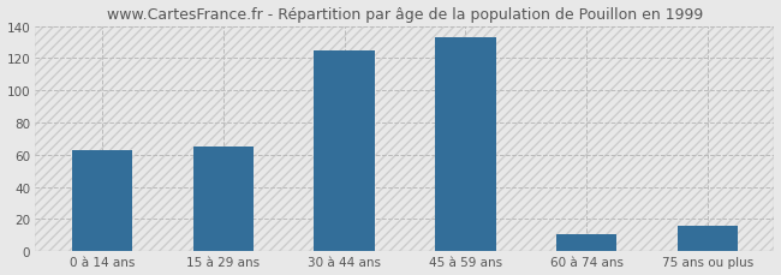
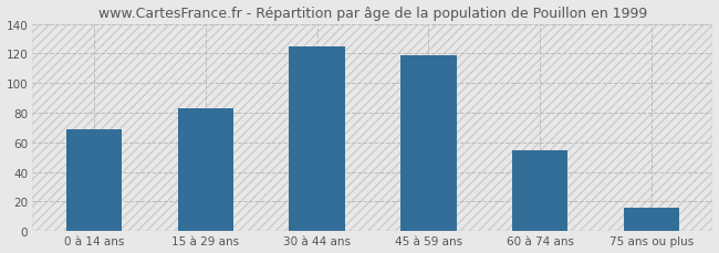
0 à 14 ans: 63 -> 69
15 à 29 ans: 65 -> 83
45 à 59 ans: 133 -> 119
60 à 74 ans: 11 -> 55
